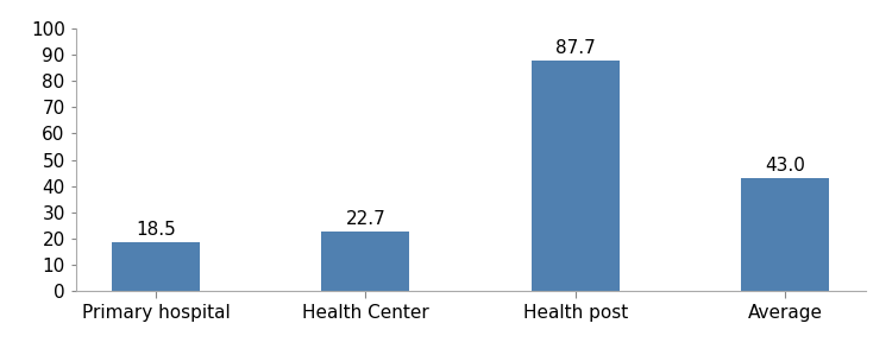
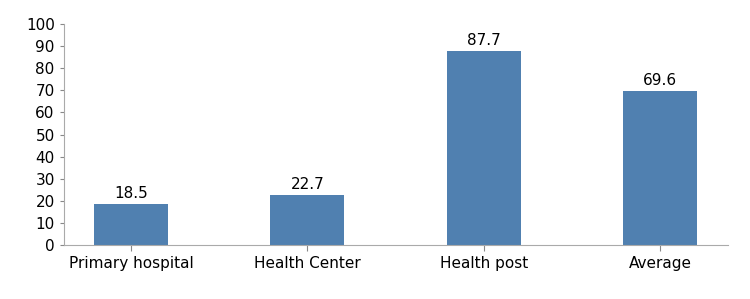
Average: 43.0 -> 69.6
